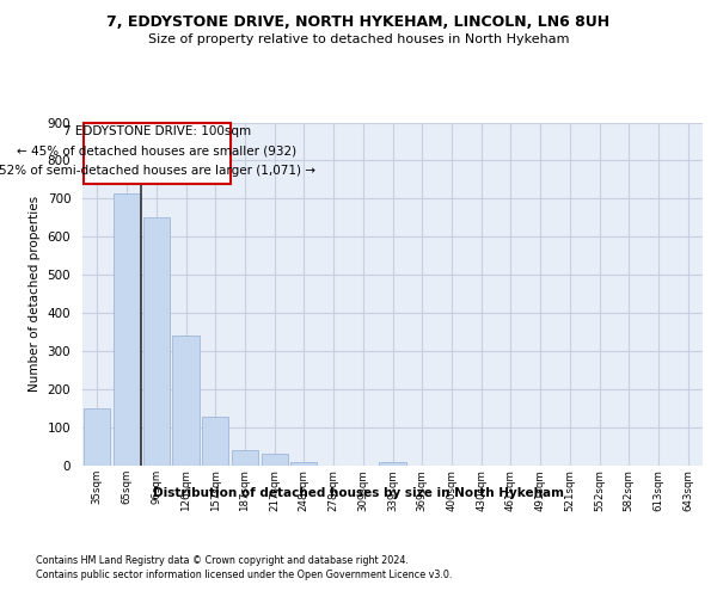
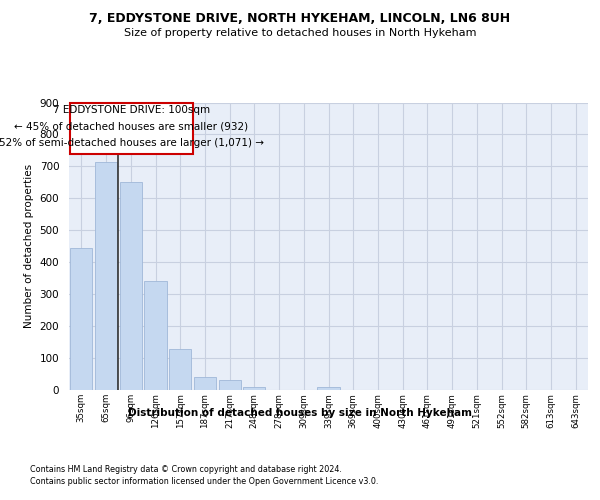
35sqm: 150 -> 445
